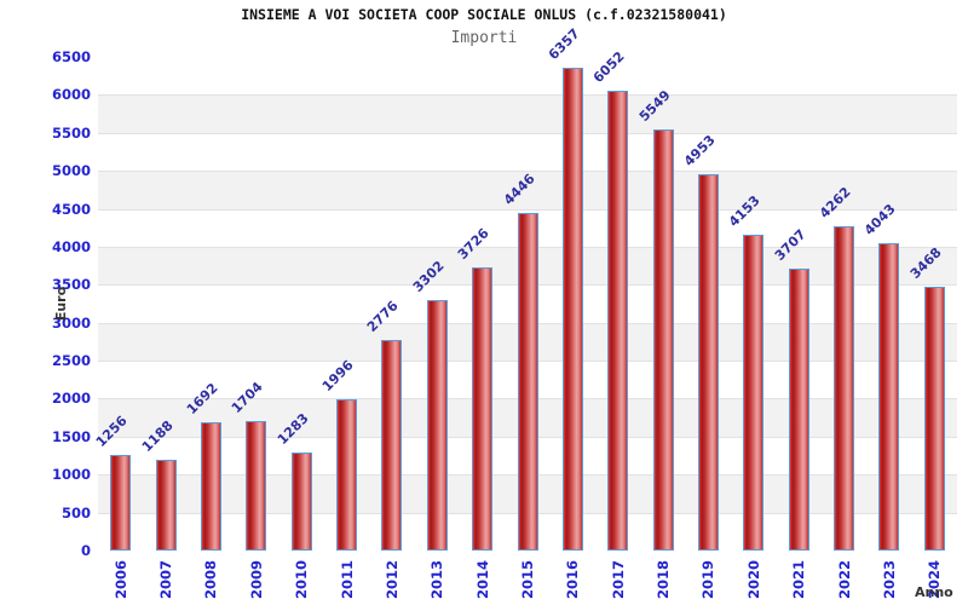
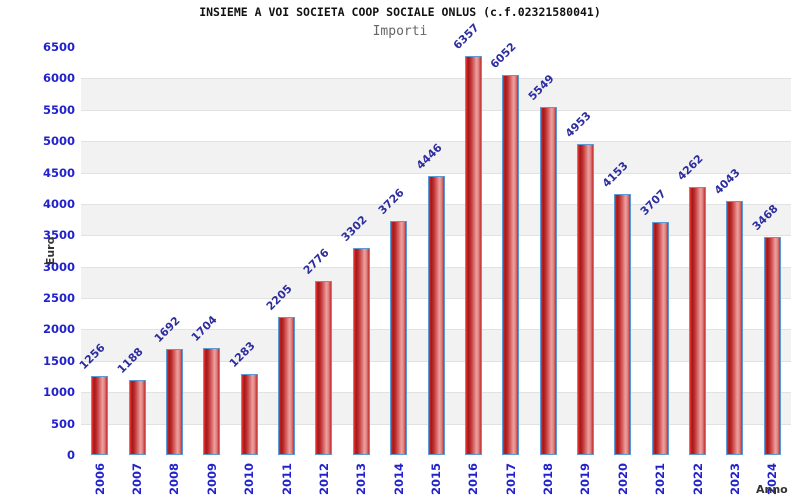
2011: 1996 -> 2205
